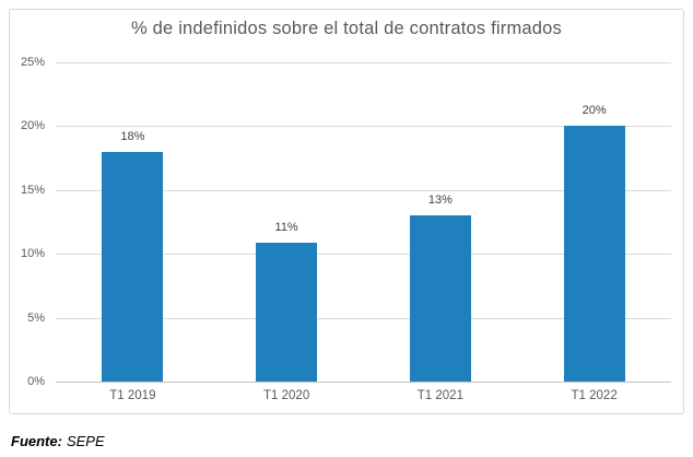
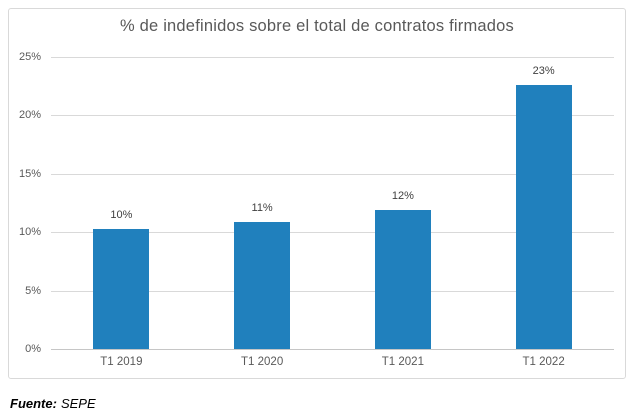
T1 2019: 18% -> 10%
T1 2021: 13% -> 12%
T1 2022: 20% -> 23%
